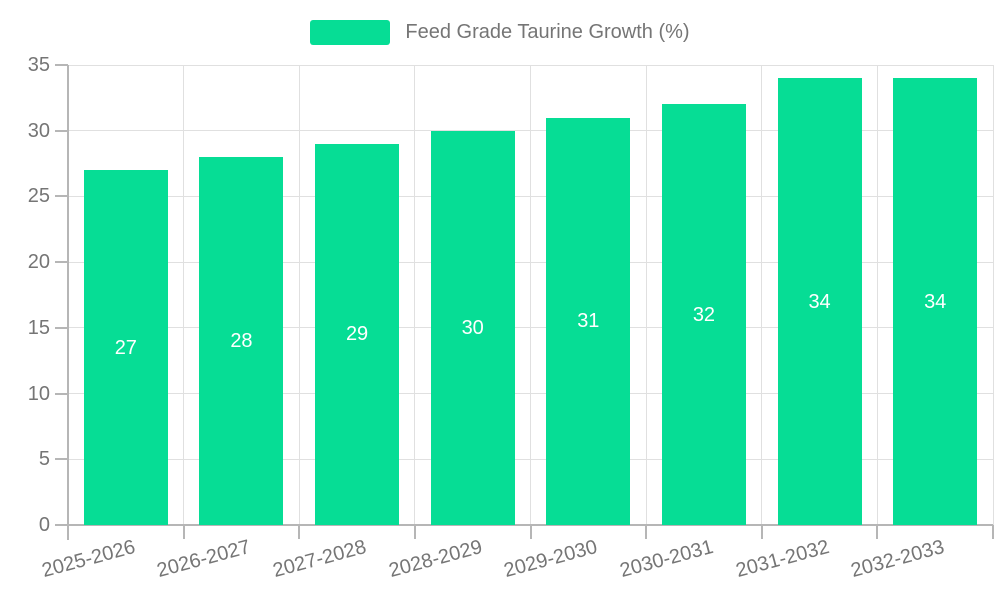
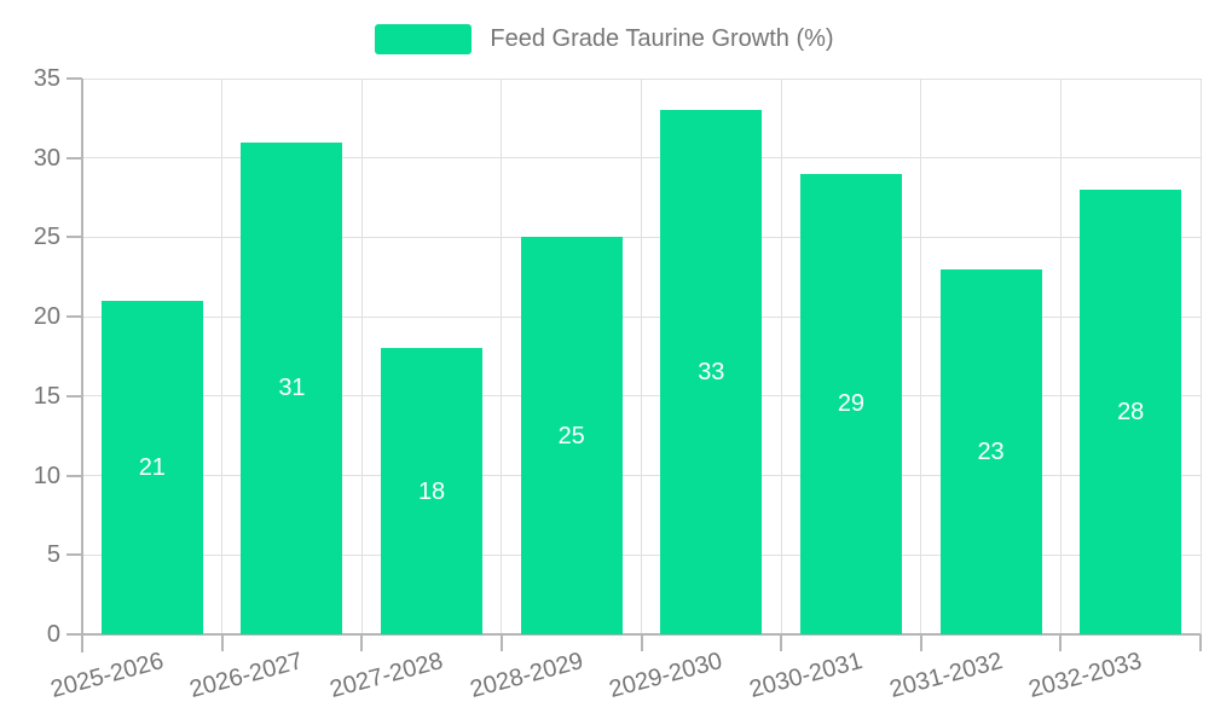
2025-2026: 27 -> 21
2026-2027: 28 -> 31
2027-2028: 29 -> 18
2028-2029: 30 -> 25
2029-2030: 31 -> 33
2030-2031: 32 -> 29
2031-2032: 34 -> 23
2032-2033: 34 -> 28
